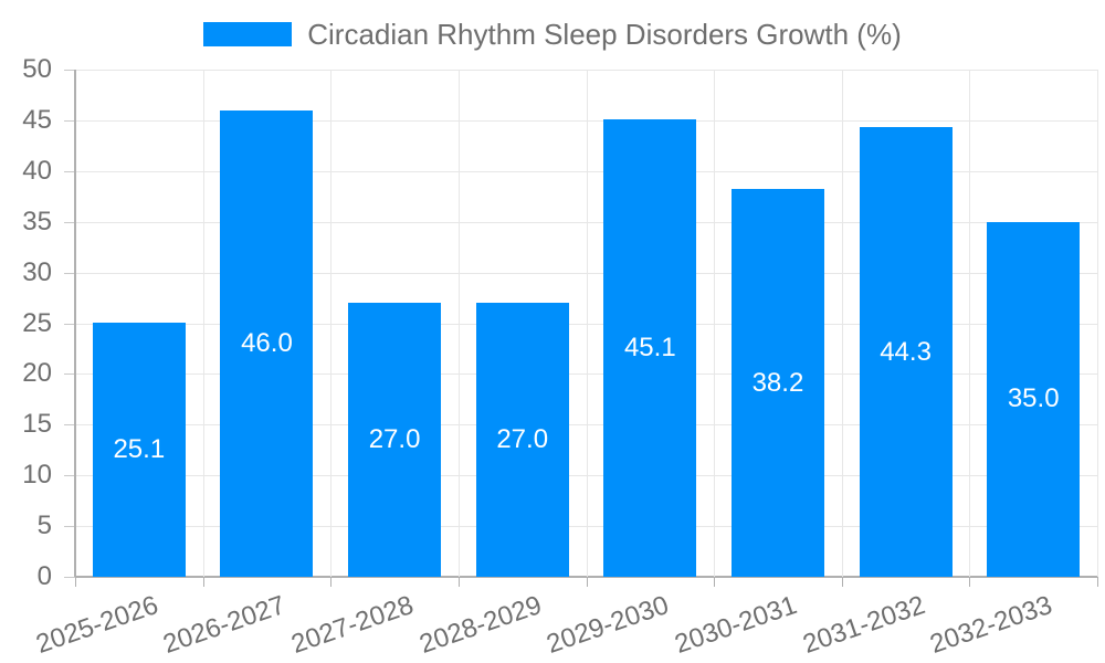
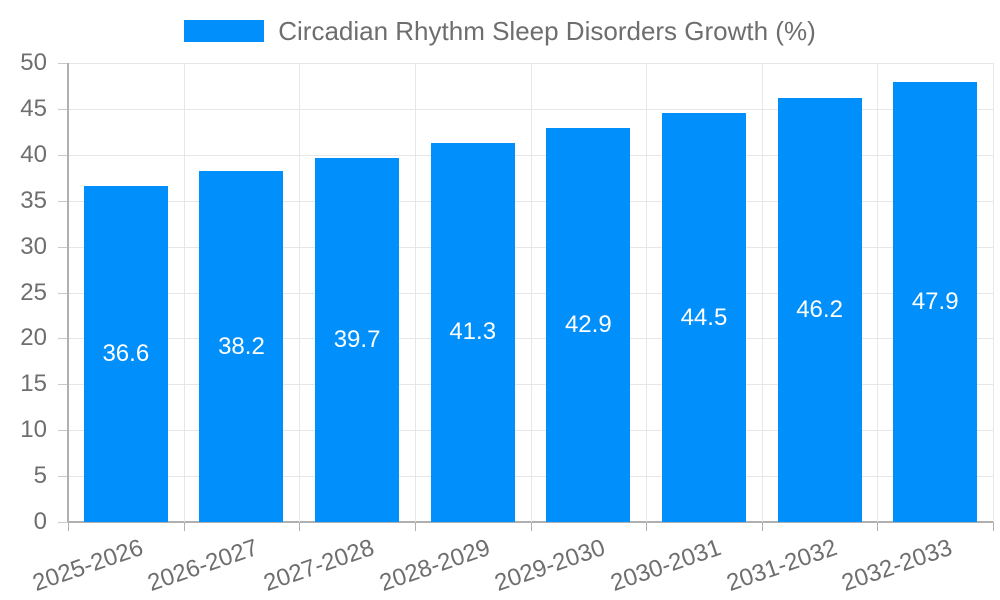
2025-2026: 25.1 -> 36.6
2026-2027: 46.0 -> 38.2
2027-2028: 27.0 -> 39.7
2028-2029: 27.0 -> 41.3
2029-2030: 45.1 -> 42.9
2030-2031: 38.2 -> 44.5
2031-2032: 44.3 -> 46.2
2032-2033: 35.0 -> 47.9
